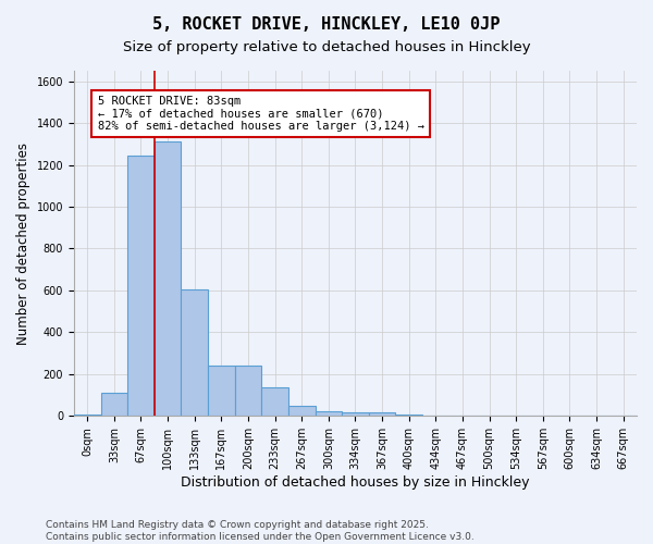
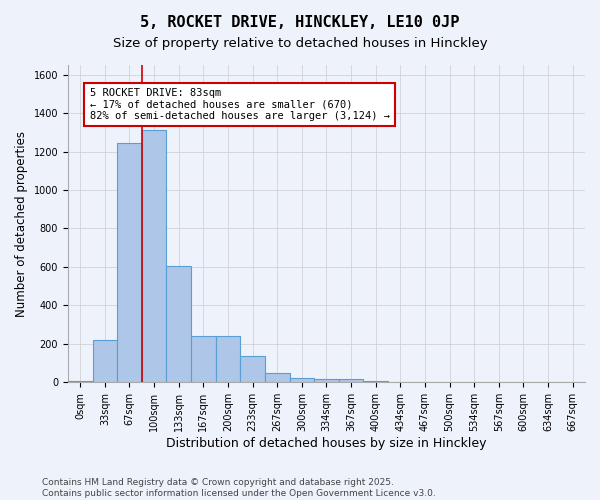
33sqm: 110 -> 220
